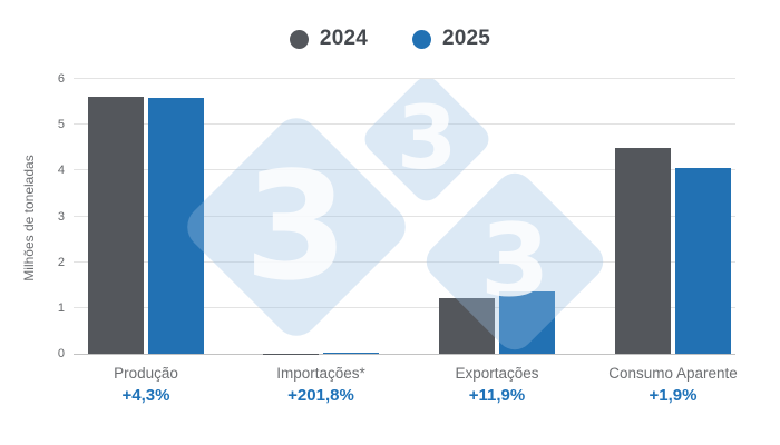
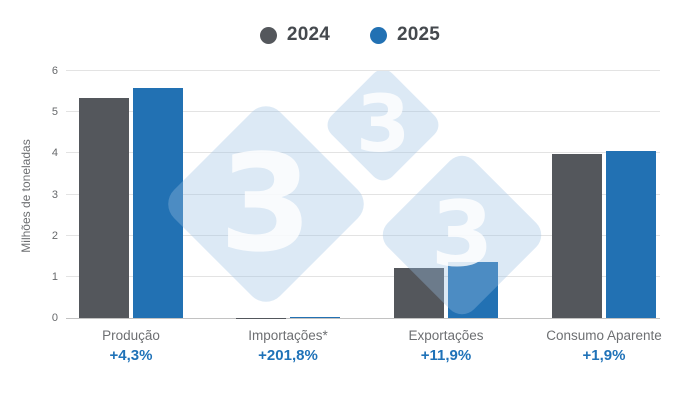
2024/Produção: 5.6 -> 5.3
2024/Consumo Aparente: 4.5 -> 4.0
